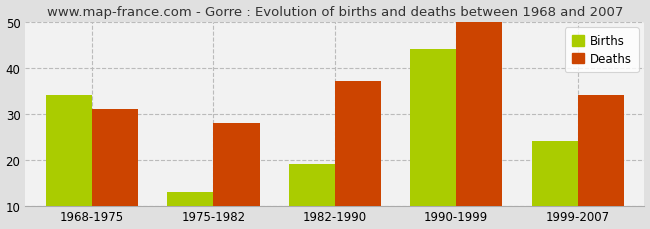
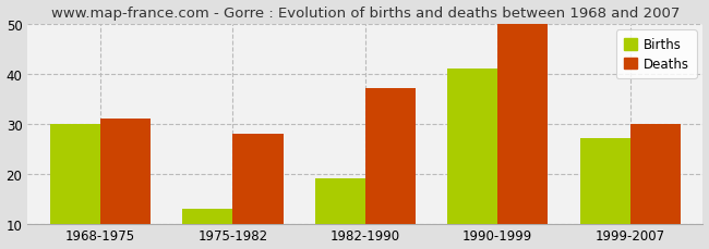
Births/1968-1975: 34 -> 30
Births/1990-1999: 44 -> 41
Births/1999-2007: 24 -> 27
Deaths/1999-2007: 34 -> 30
